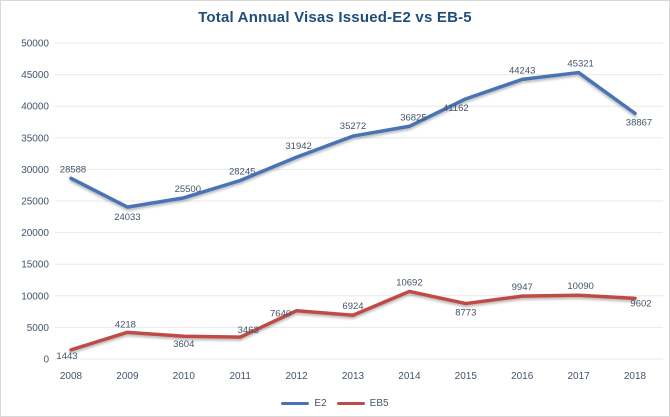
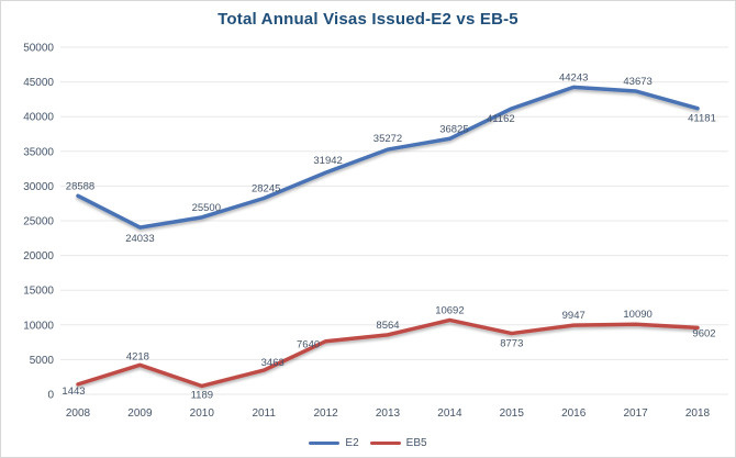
EB5/2010: 3604 -> 1189
EB5/2013: 6924 -> 8564
E2/2017: 45321 -> 43673
E2/2018: 38867 -> 41181
